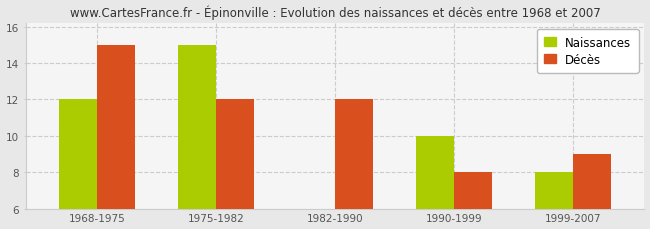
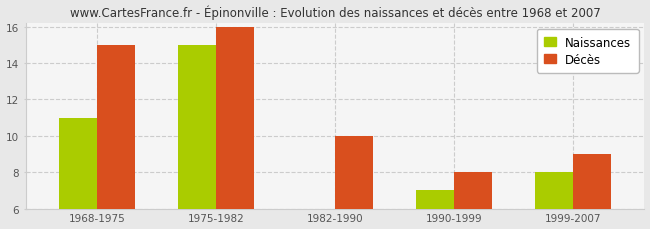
Naissances/1968-1975: 12 -> 11
Décès/1975-1982: 12 -> 16
Décès/1982-1990: 12 -> 10
Naissances/1990-1999: 10 -> 7
